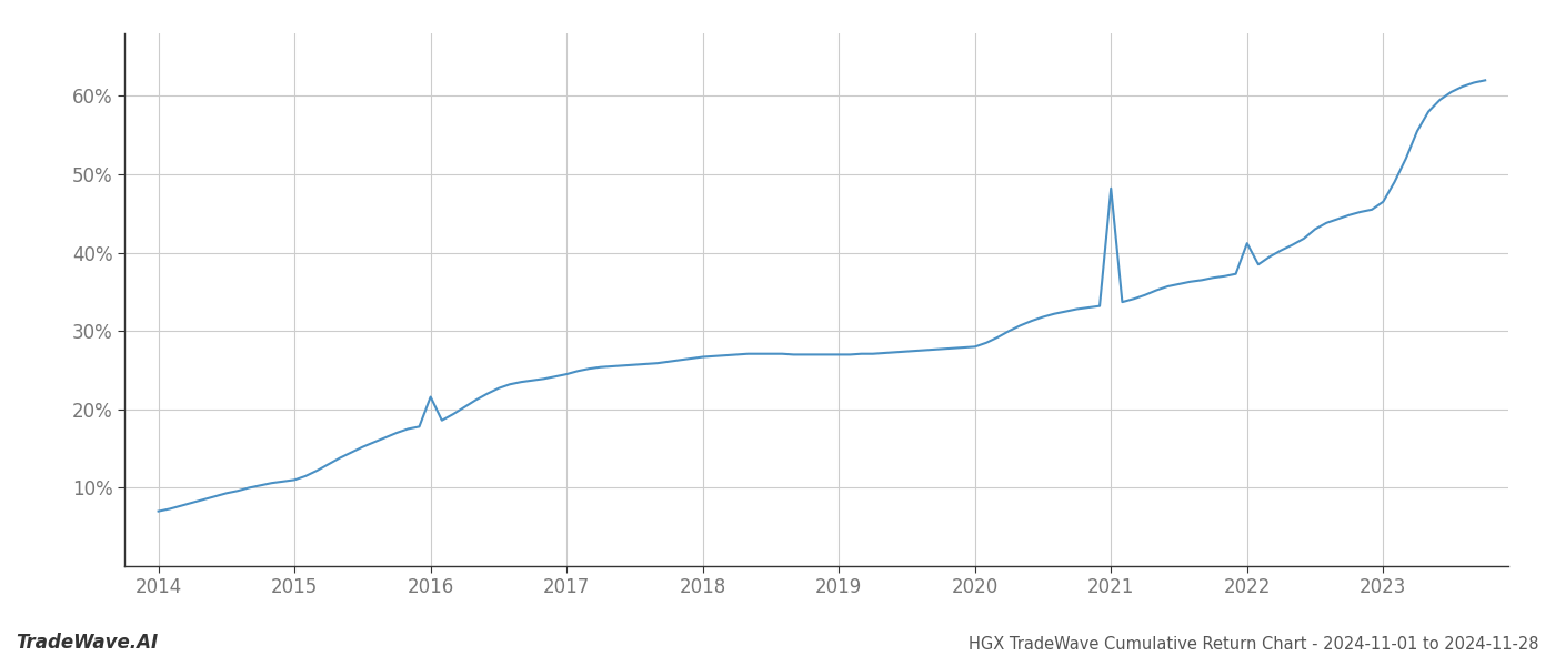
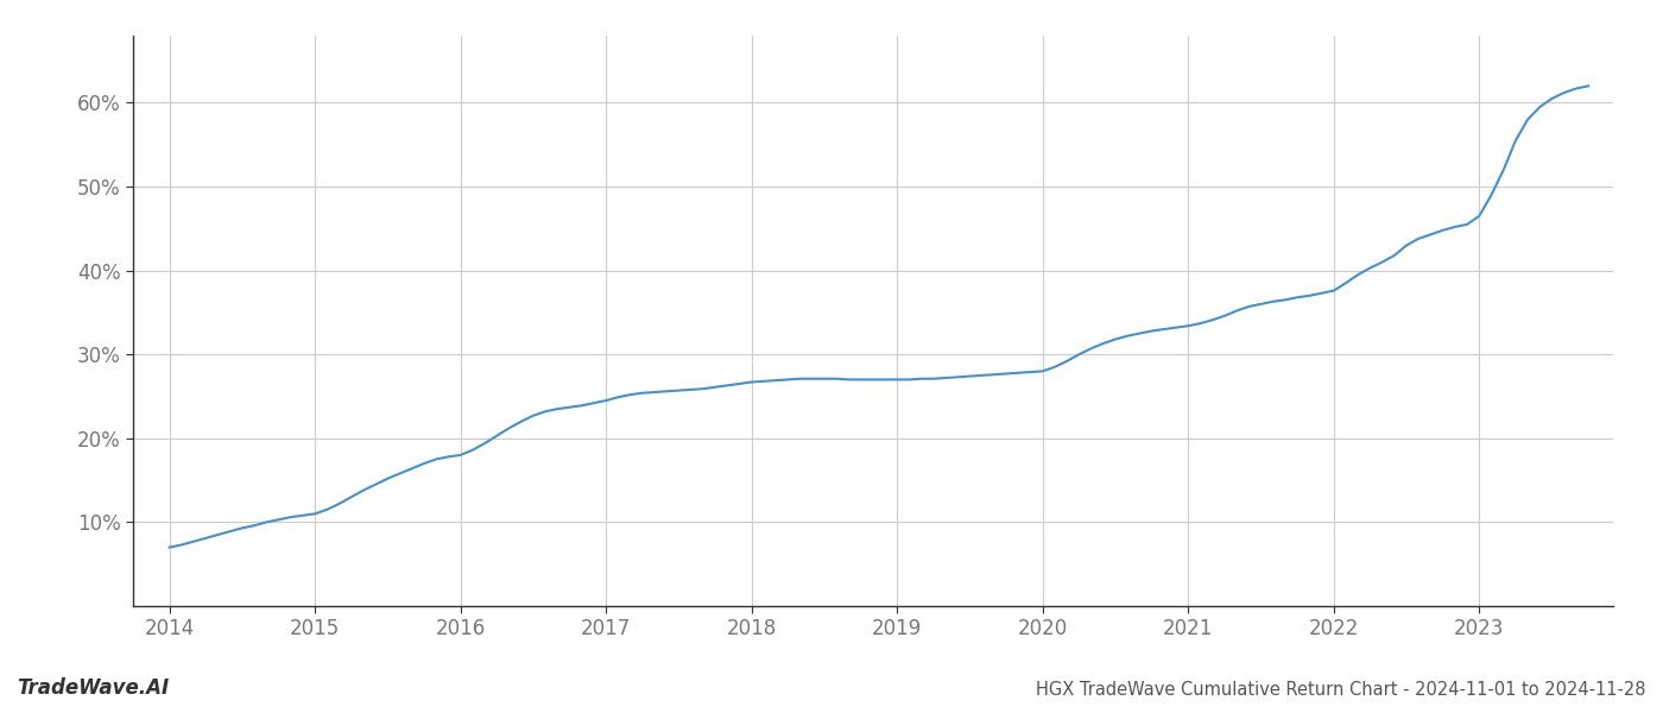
2016: 21.6% -> 18.0%
2021: 48.2% -> 33.4%
2022: 41.2% -> 37.6%
